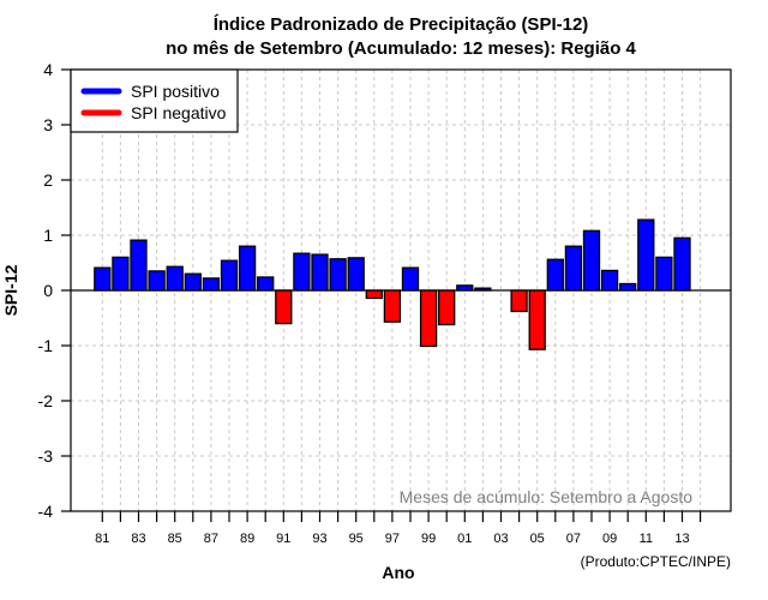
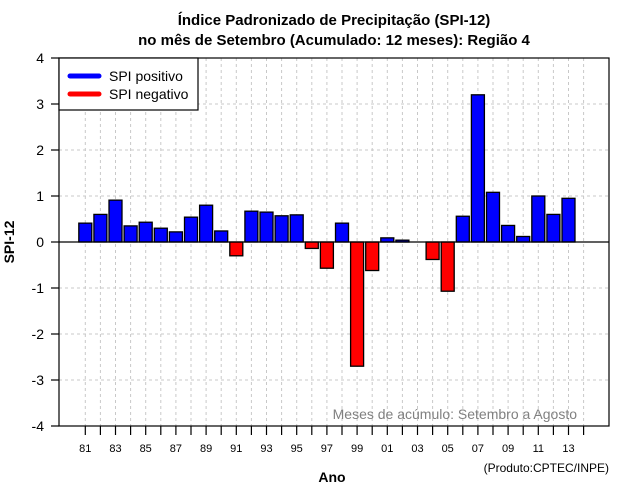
91: -0.6 -> -0.3
99: -1.0 -> -2.7
07: 0.8 -> 3.2
11: 1.3 -> 1.0
